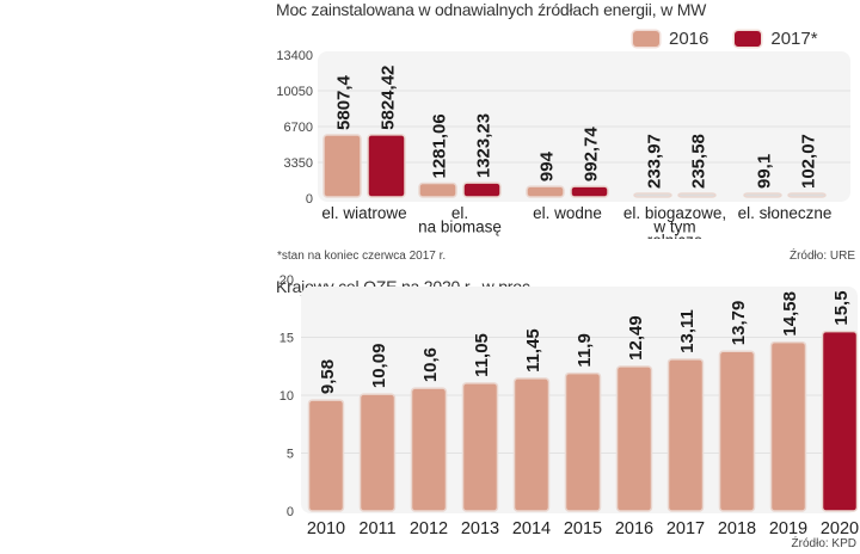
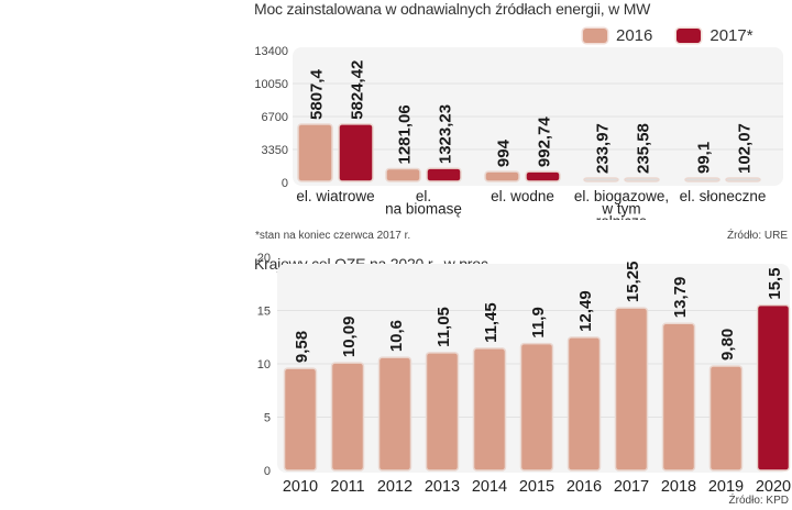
Krajowy cel OZE na 2020 r., w proc./2017: 13,11 -> 15,25
Krajowy cel OZE na 2020 r., w proc./2019: 14,58 -> 9,80
